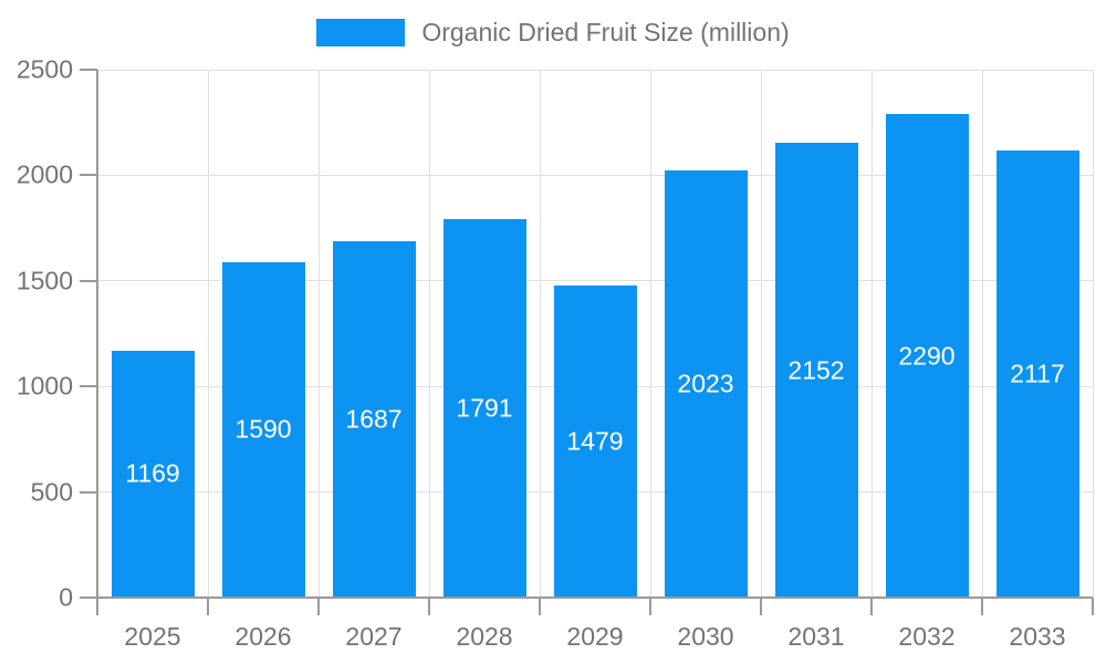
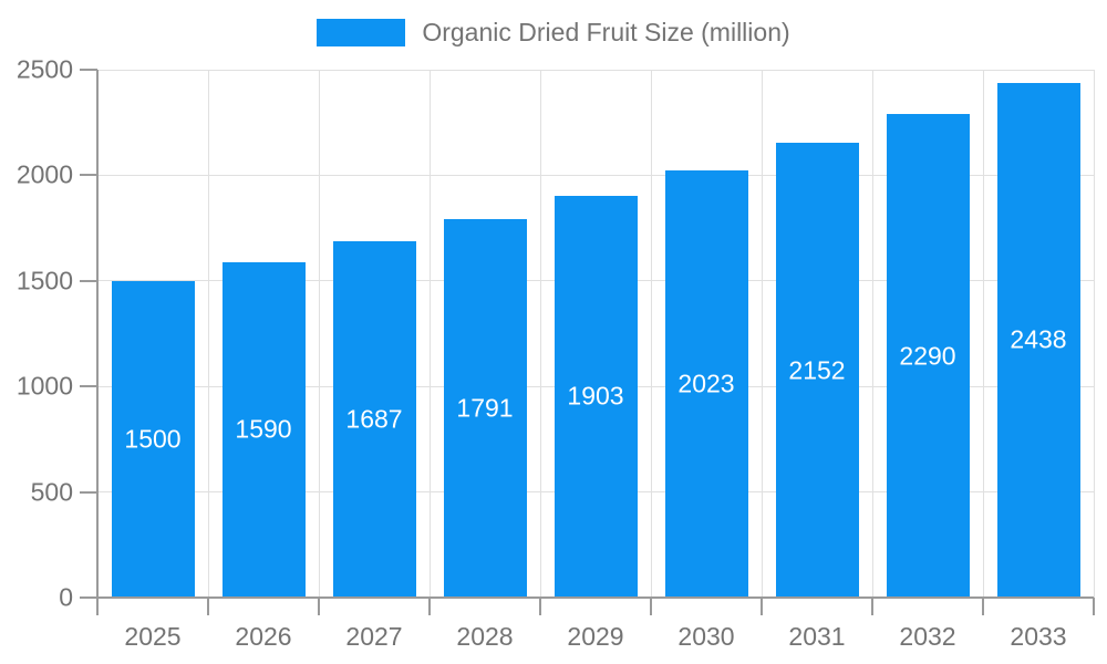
2025: 1169 -> 1500
2029: 1479 -> 1903
2033: 2117 -> 2438
